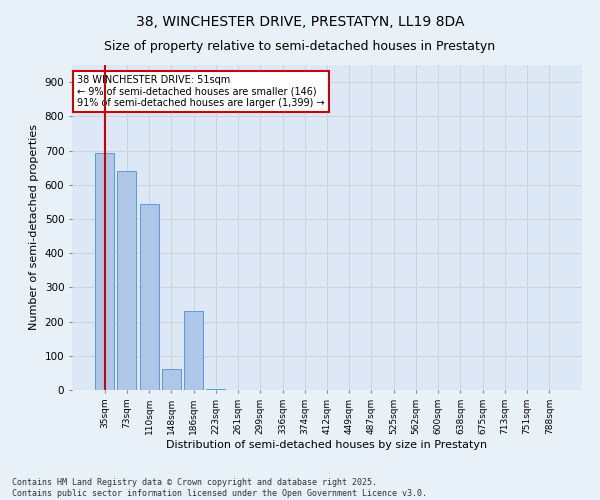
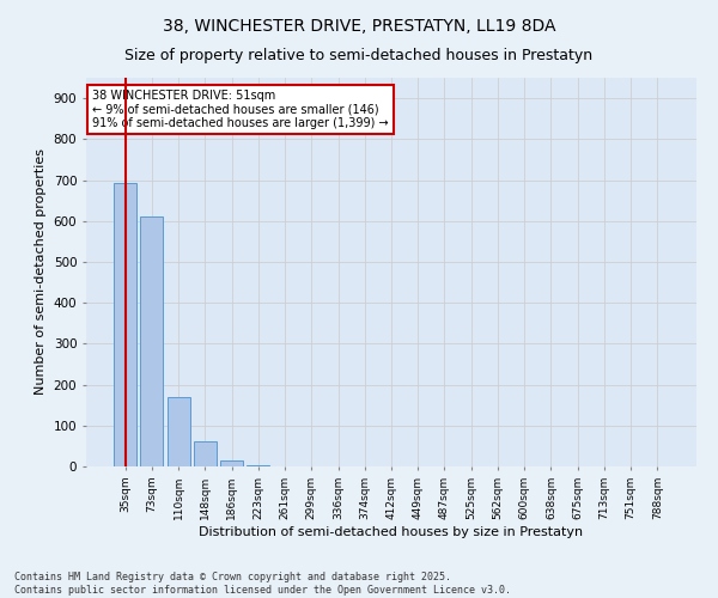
73sqm: 640 -> 610
110sqm: 545 -> 170
186sqm: 230 -> 15
